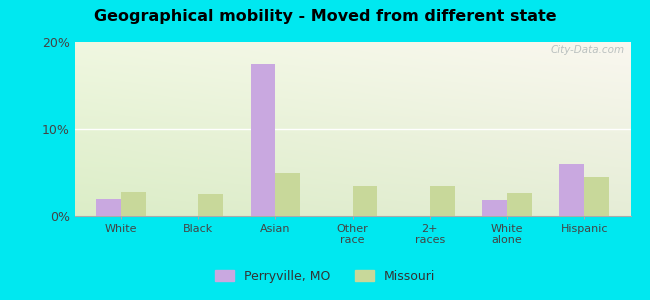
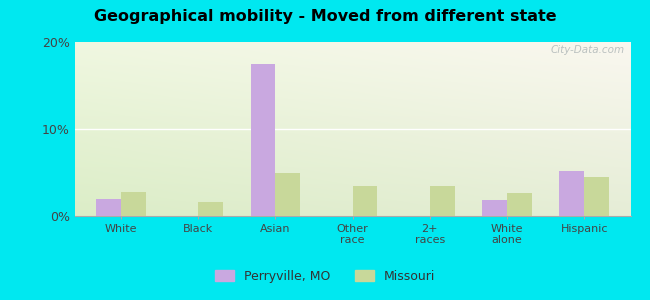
Missouri/Black: 2.5% -> 1.6%
Perryville, MO/Hispanic: 6.0% -> 5.2%
